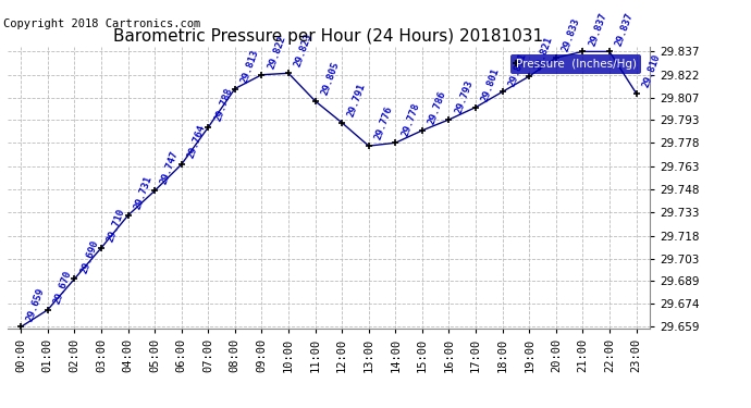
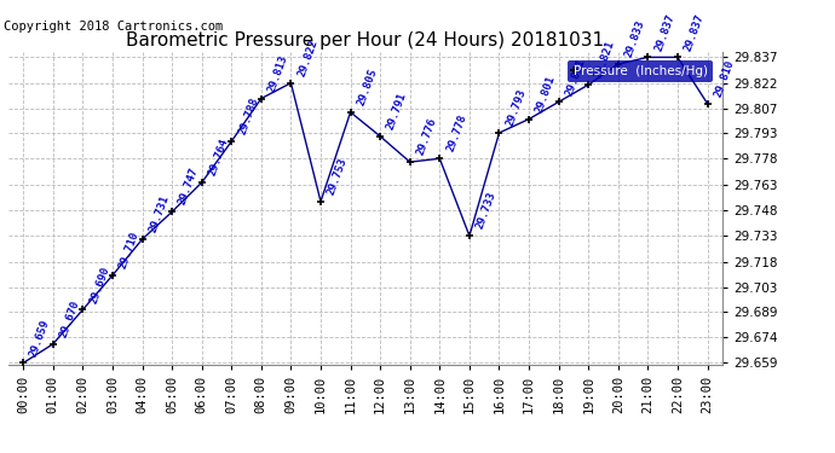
10:00: 29.823 -> 29.753
15:00: 29.786 -> 29.733
